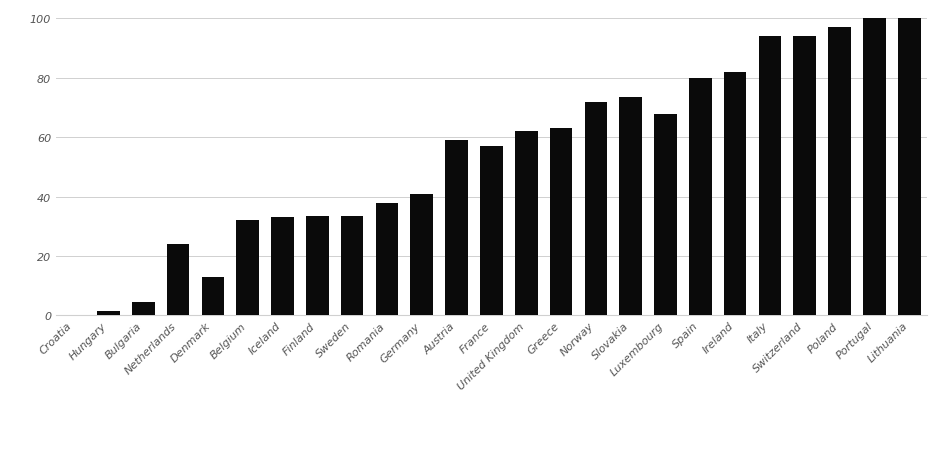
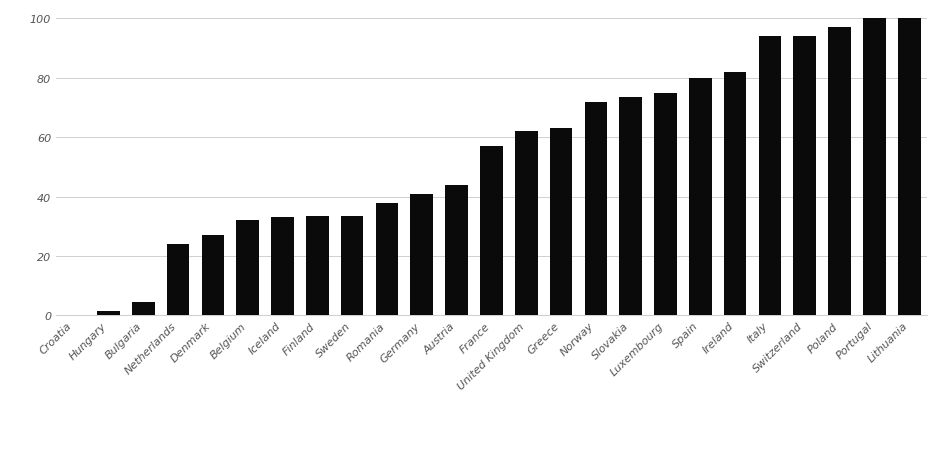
Denmark: 13.0 -> 27.0
Austria: 59.0 -> 44.0
Luxembourg: 68.0 -> 75.0
